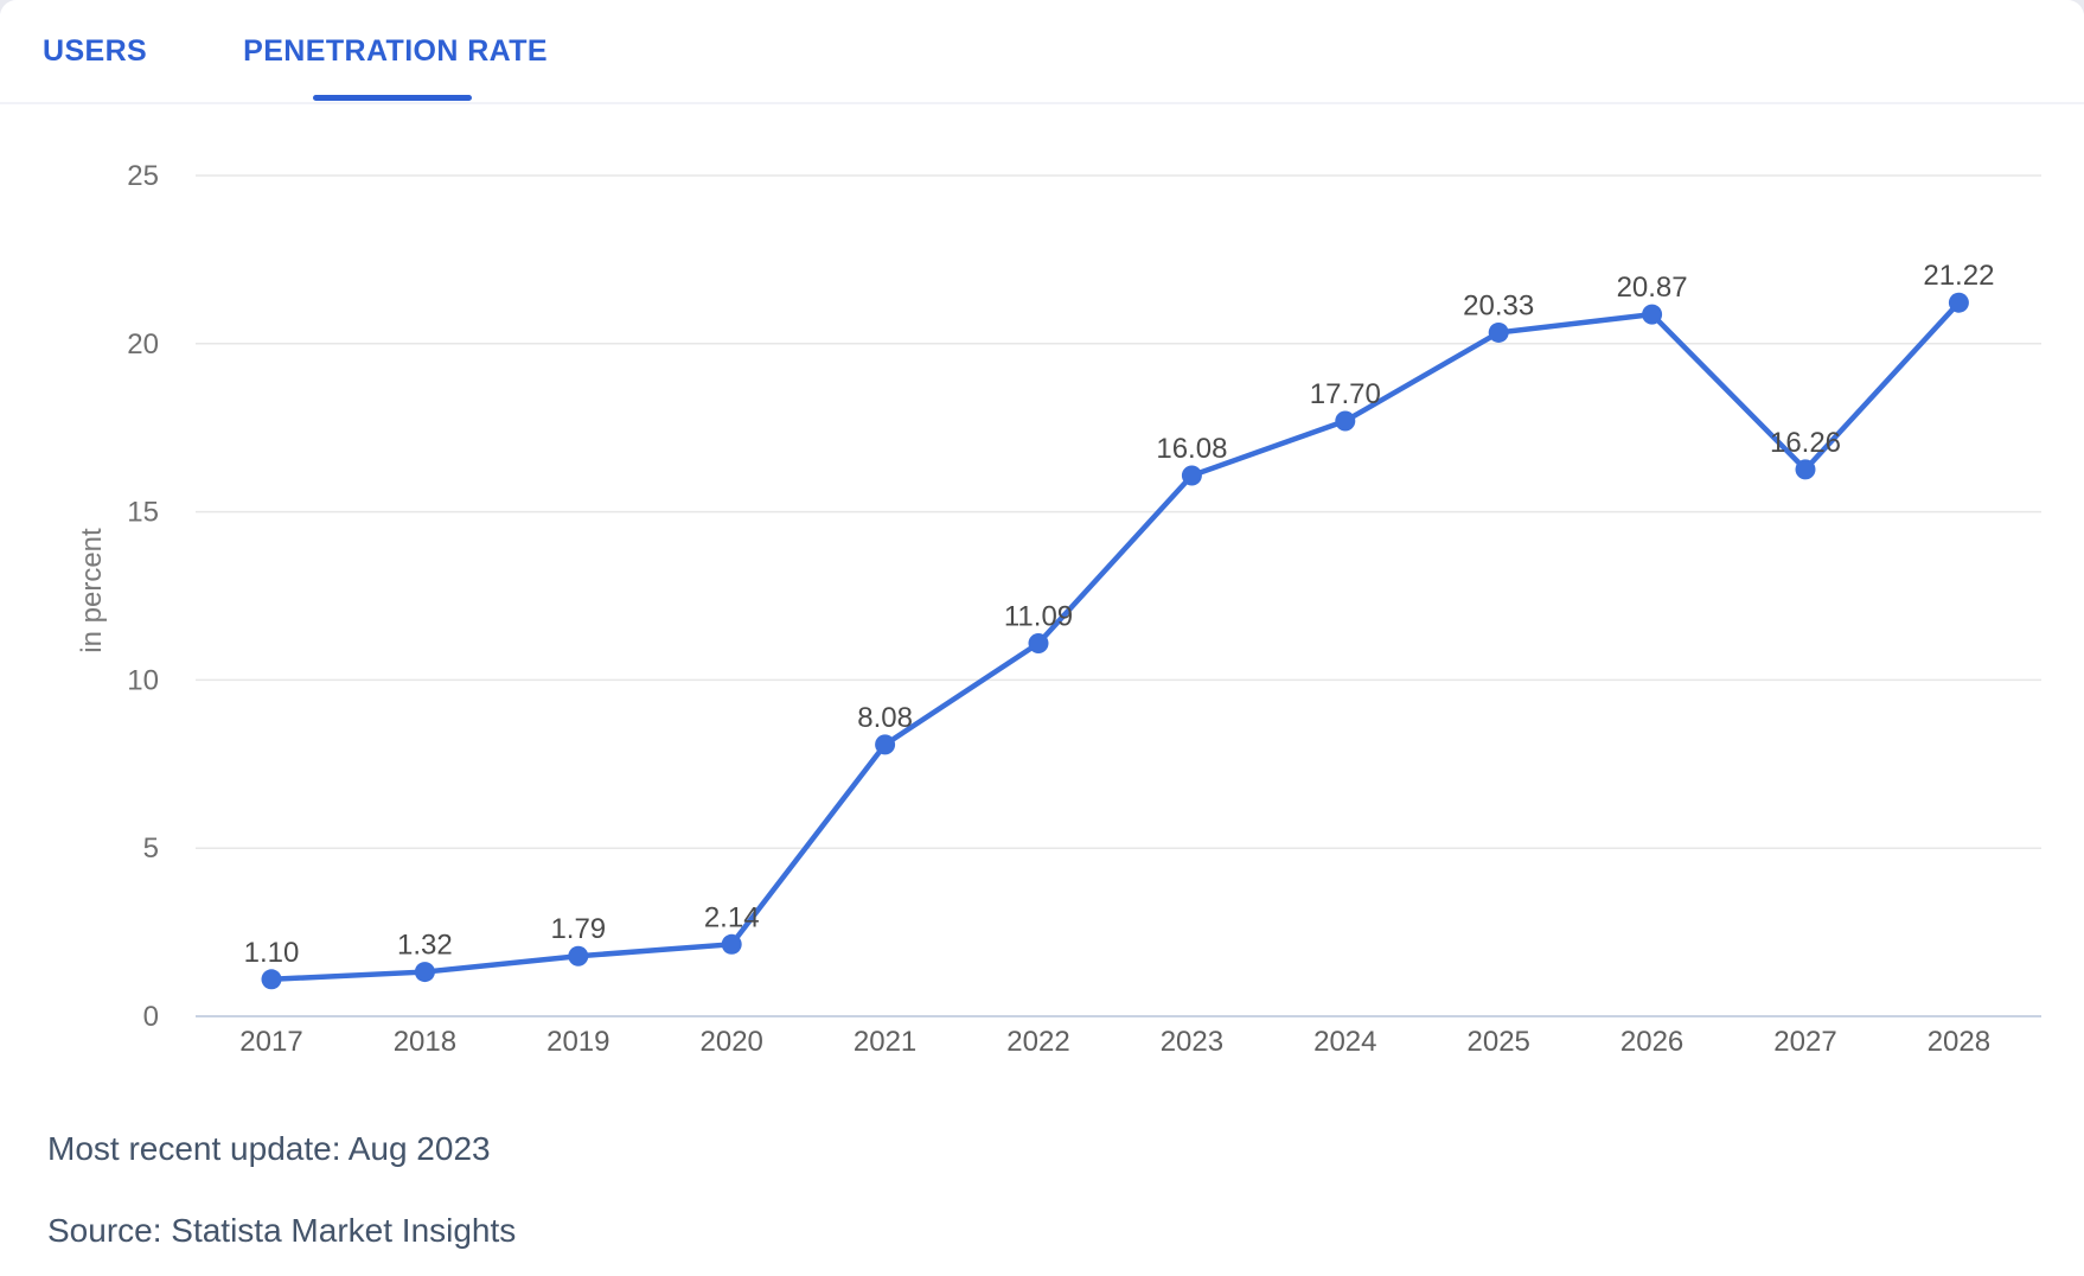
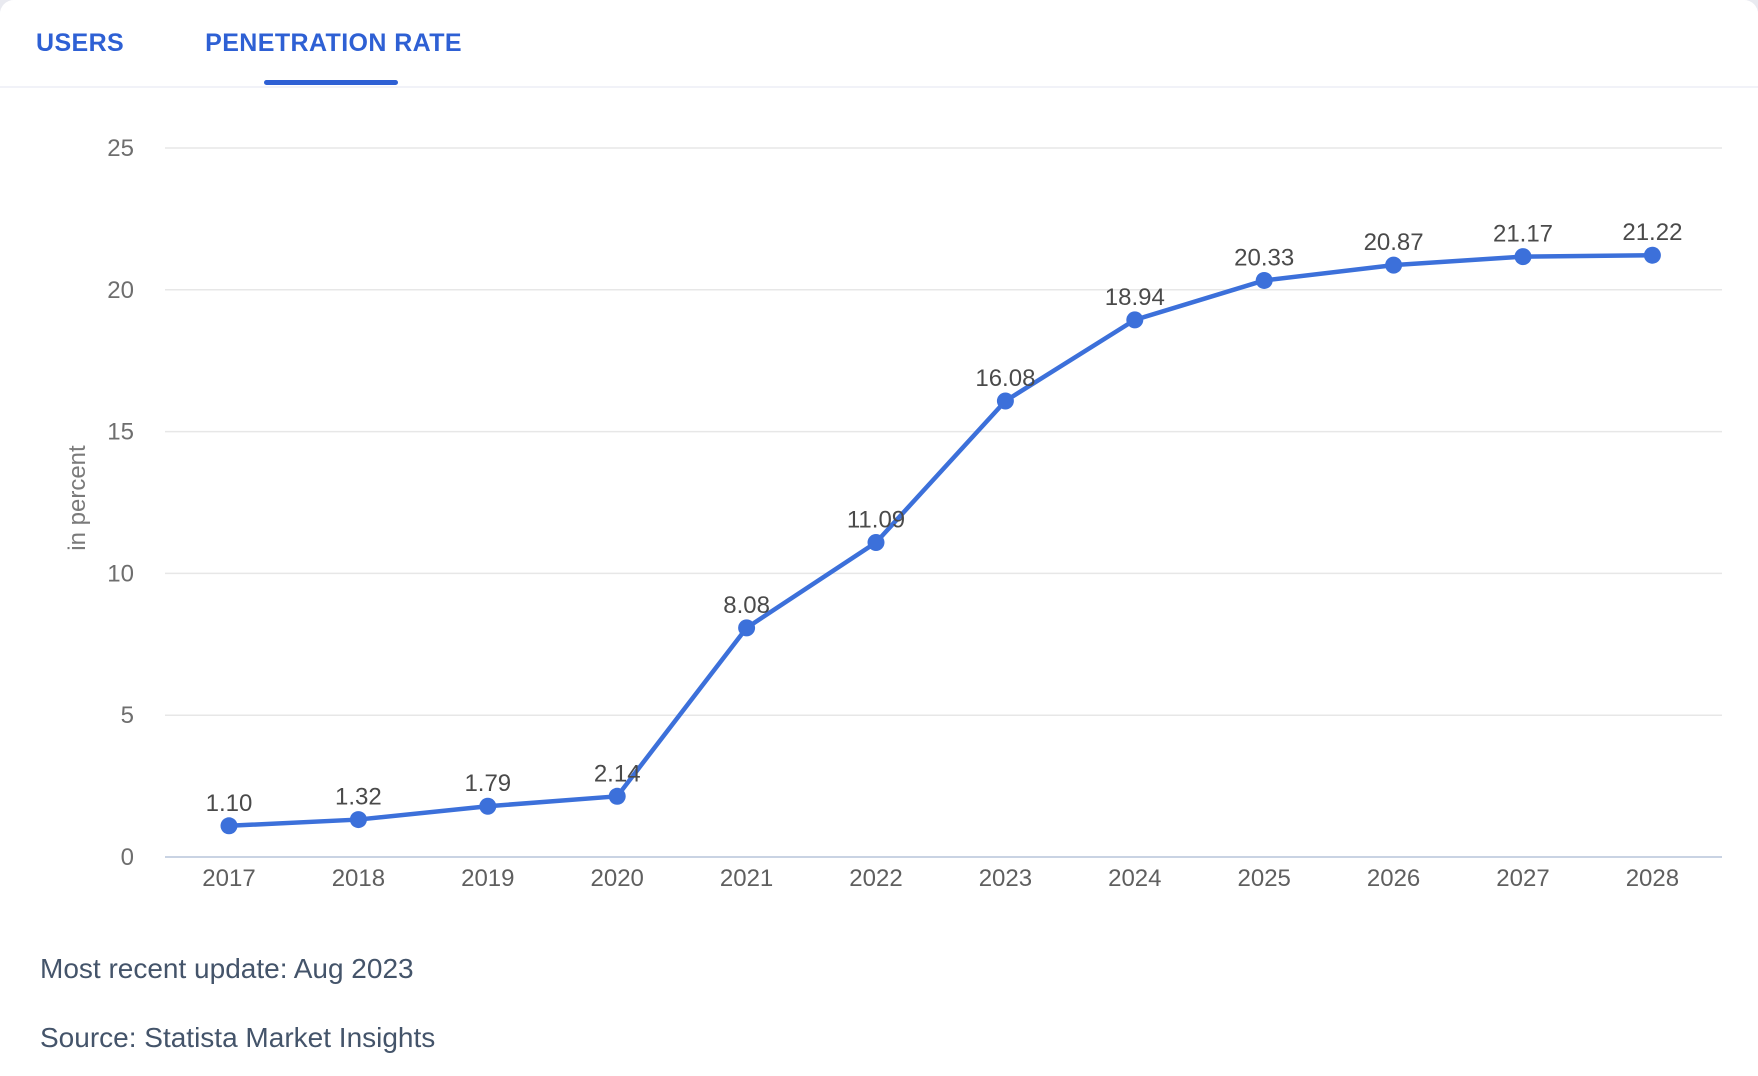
2024: 17.70 -> 18.94
2027: 16.26 -> 21.17
